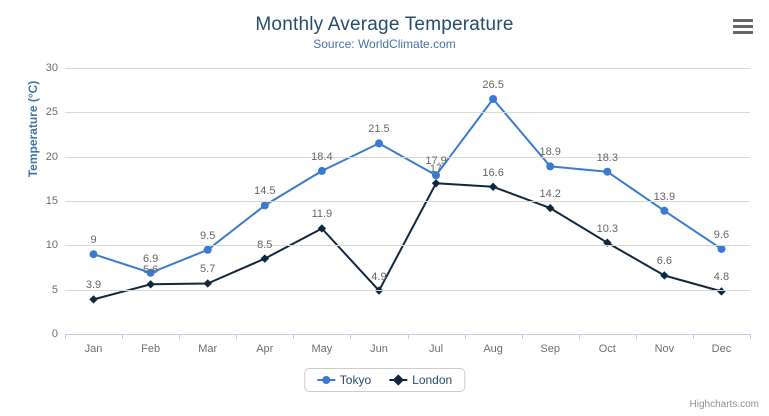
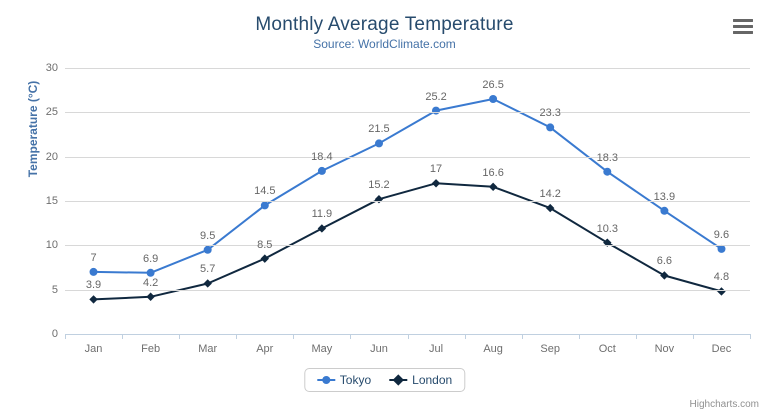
Tokyo/Jan: 9 -> 7
London/Feb: 5.6 -> 4.2
London/Jun: 4.9 -> 15.2
Tokyo/Jul: 17.9 -> 25.2
Tokyo/Sep: 18.9 -> 23.3
